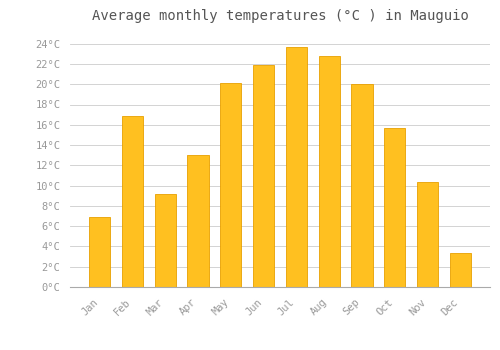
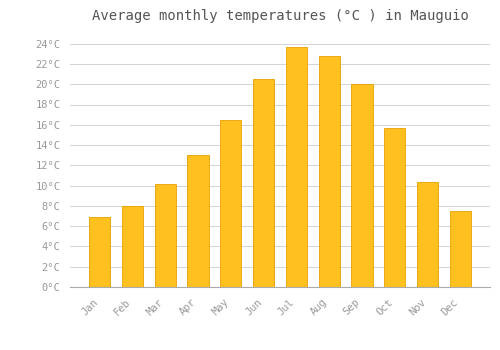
Feb: 16.9°C -> 8.0°C
Mar: 9.2°C -> 10.2°C
May: 20.1°C -> 16.5°C
Jun: 21.9°C -> 20.5°C
Dec: 3.4°C -> 7.5°C
